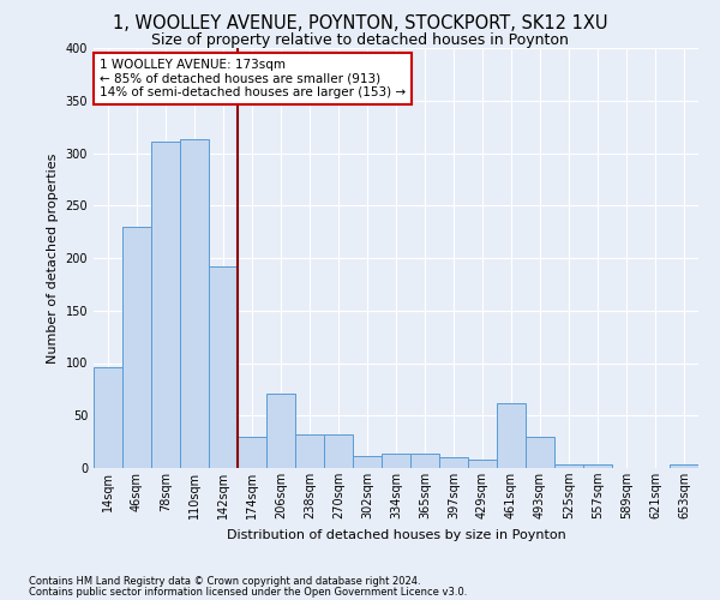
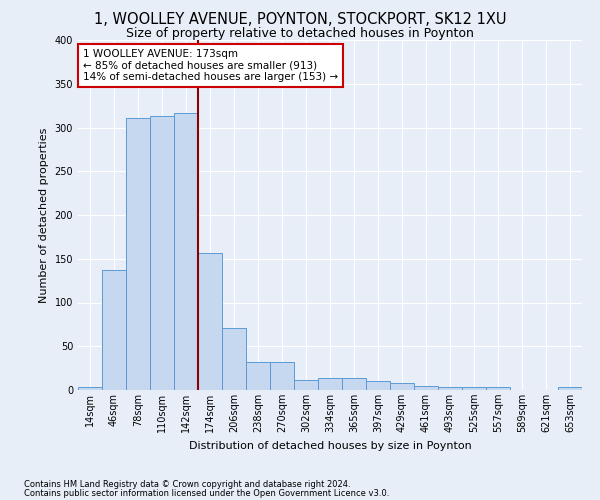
14sqm: 96 -> 4
46sqm: 230 -> 137
142sqm: 192 -> 317
174sqm: 30 -> 157
461sqm: 62 -> 5
493sqm: 30 -> 3
